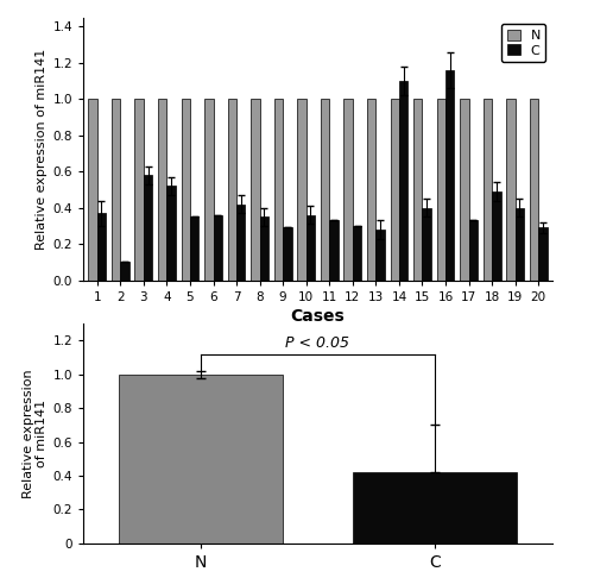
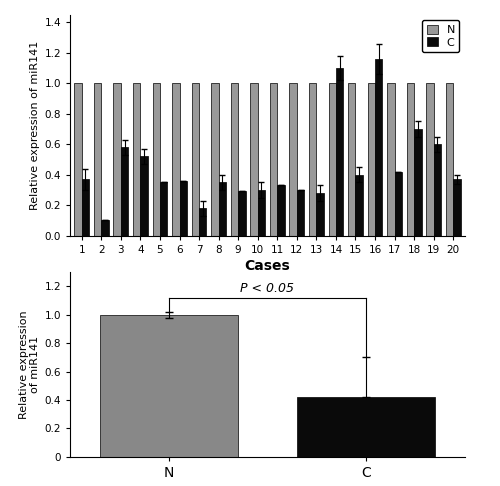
C/7: 0.42 -> 0.18
C/10: 0.36 -> 0.30
C/17: 0.33 -> 0.42
C/18: 0.49 -> 0.70
C/19: 0.40 -> 0.60
C/20: 0.29 -> 0.37
